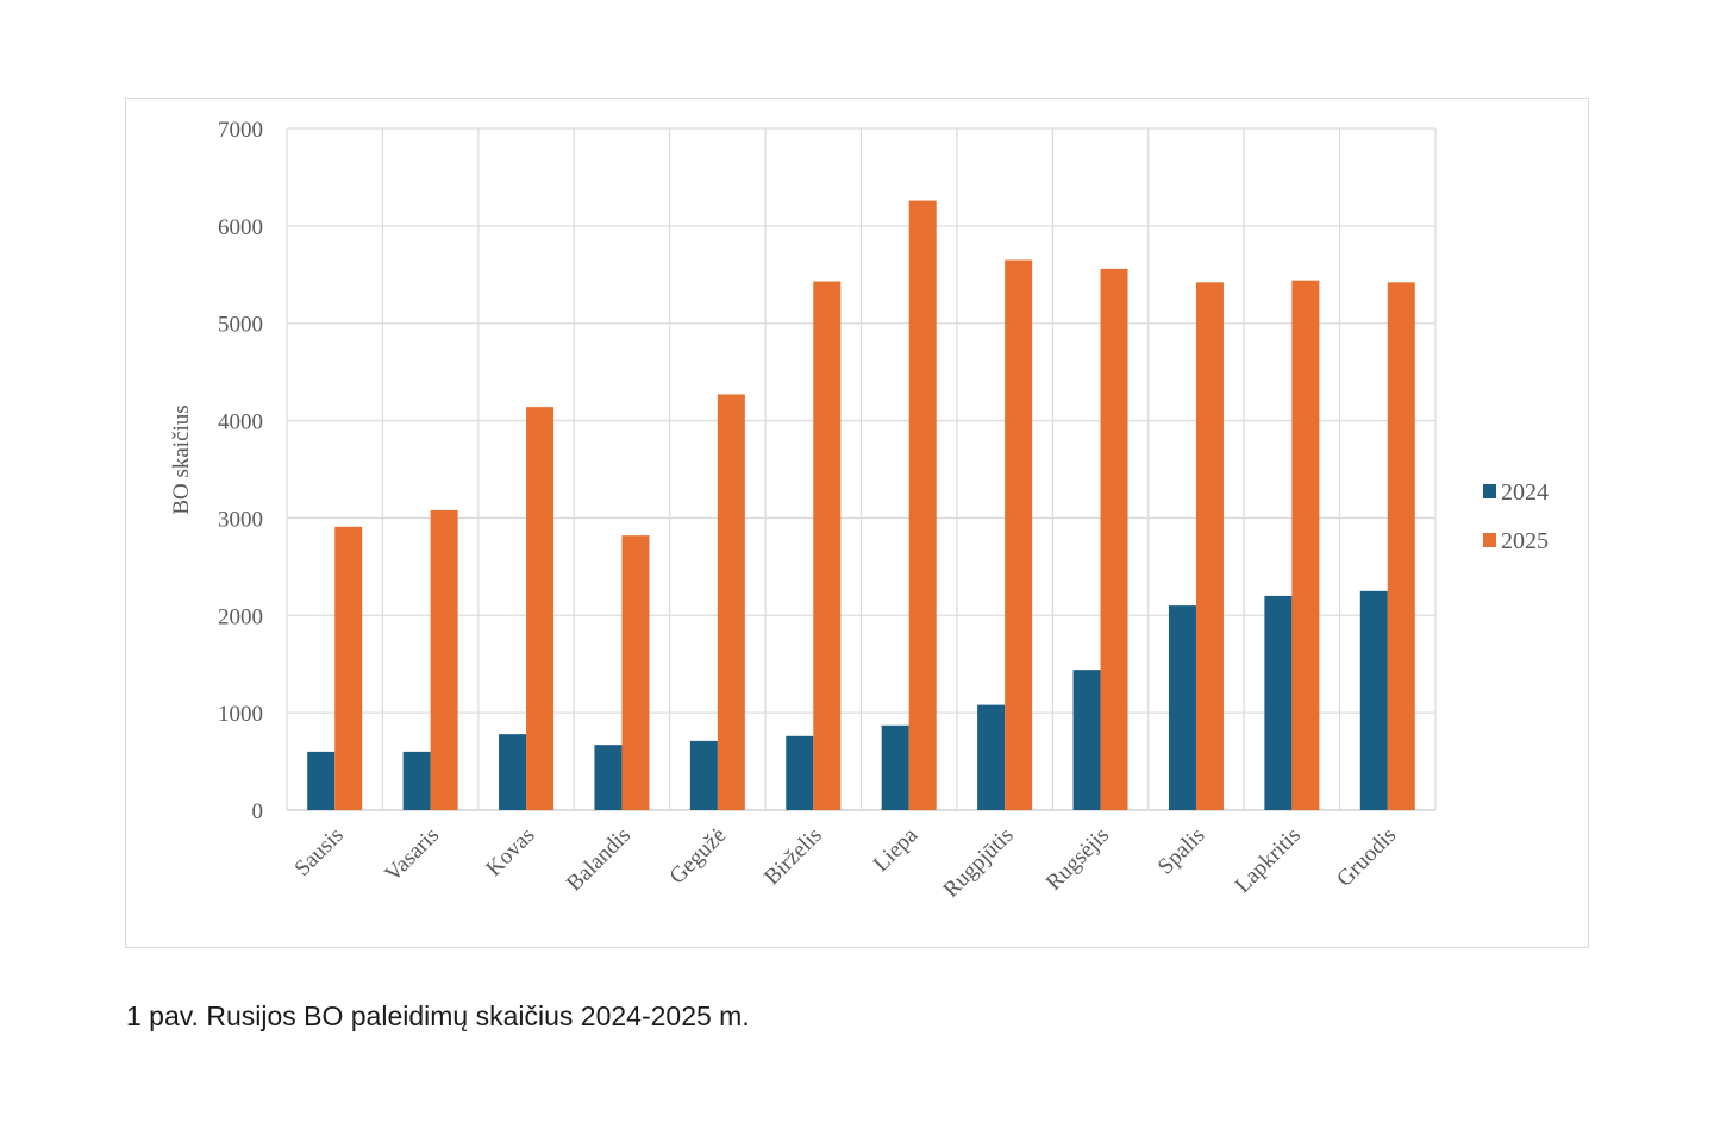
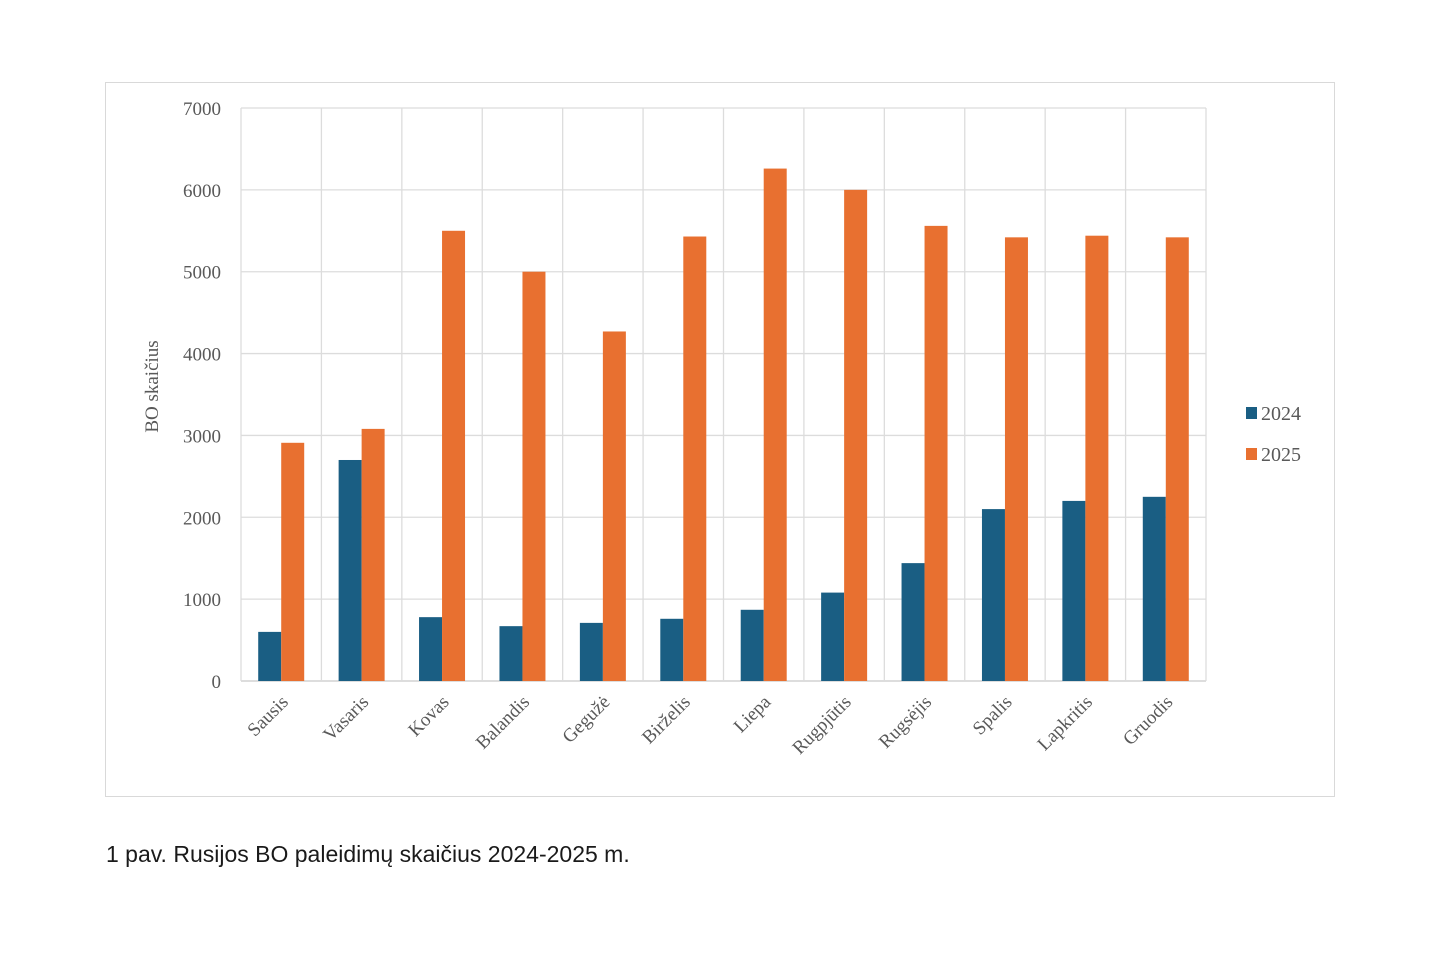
2024/Vasaris: 600 -> 2700
2025/Kovas: 4100 -> 5500
2025/Balandis: 2800 -> 5000
2025/Rugpjūtis: 5600 -> 6000
